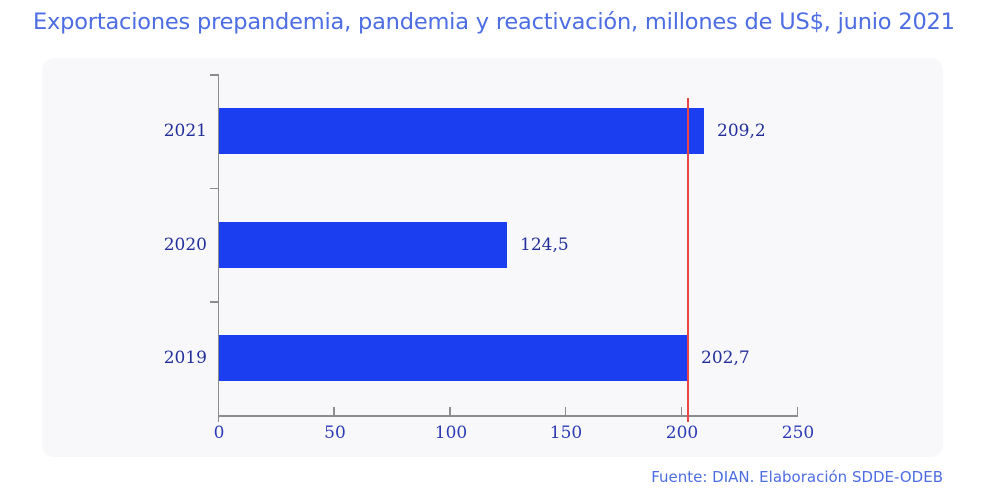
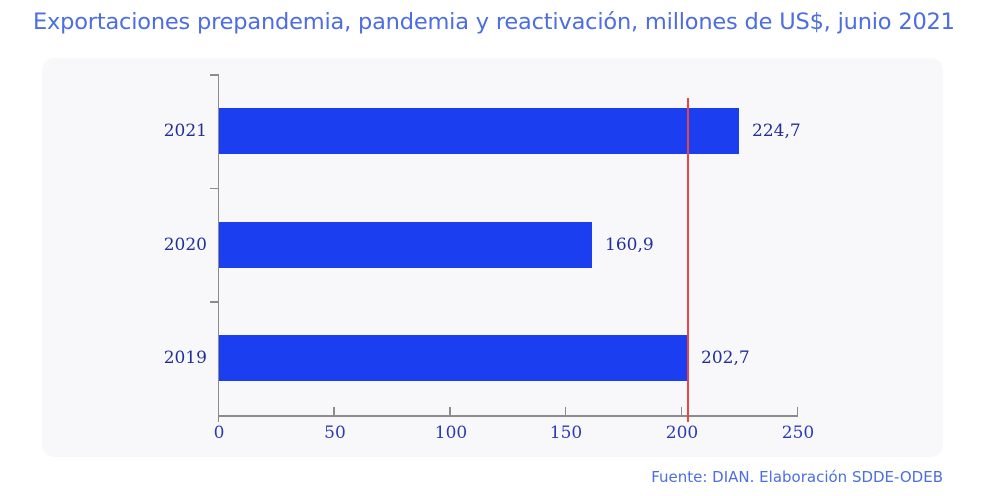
2021: 209,2 -> 224,7
2020: 124,5 -> 160,9
